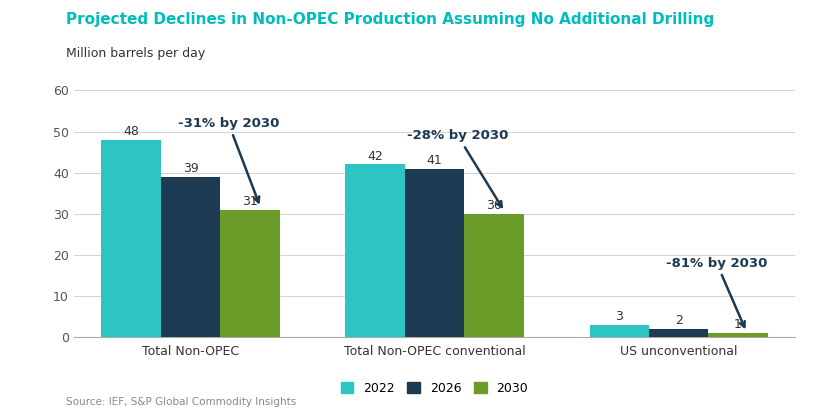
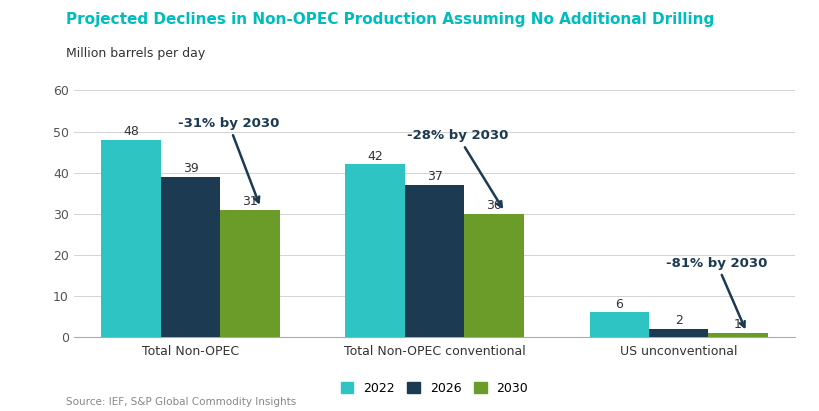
2026/Total Non-OPEC conventional: 41 -> 37
2022/US unconventional: 3 -> 6
